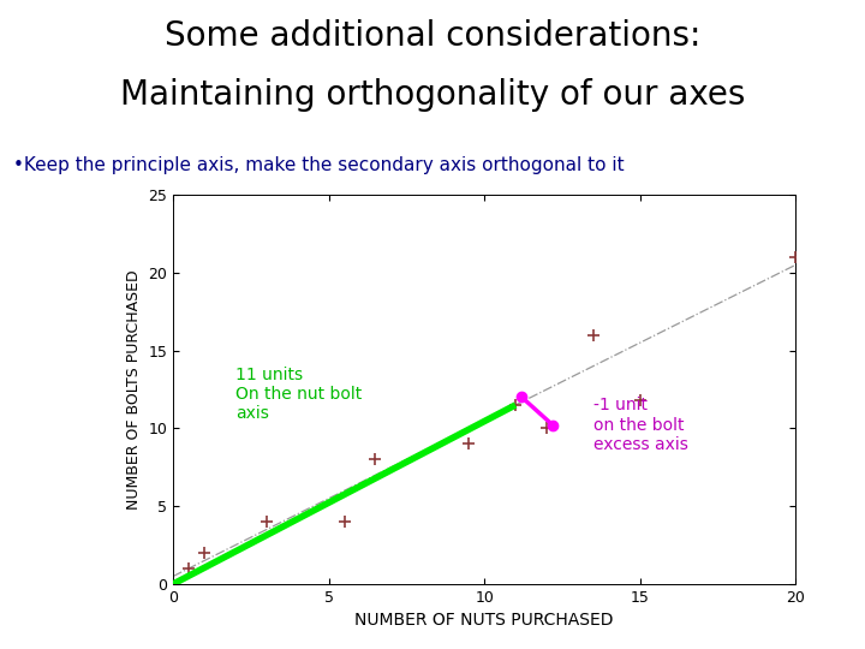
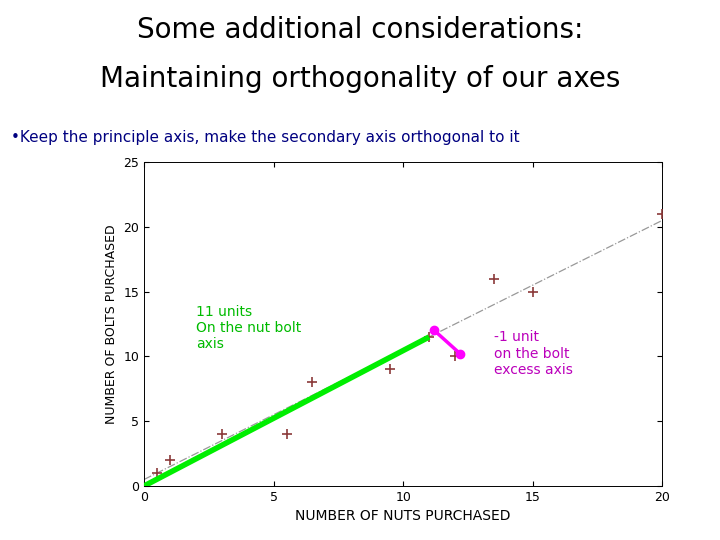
15: 11.8 -> 15.0
